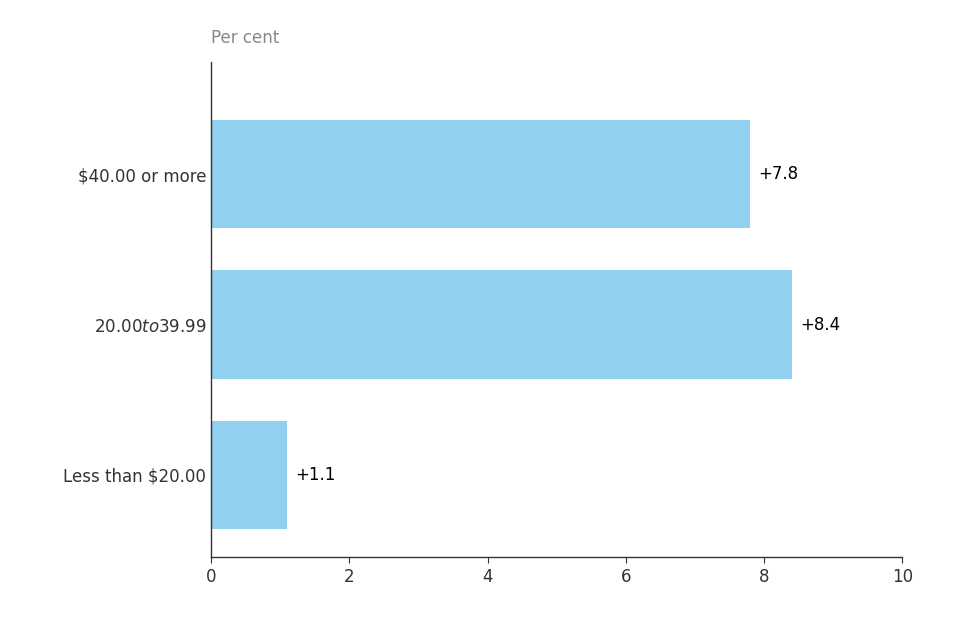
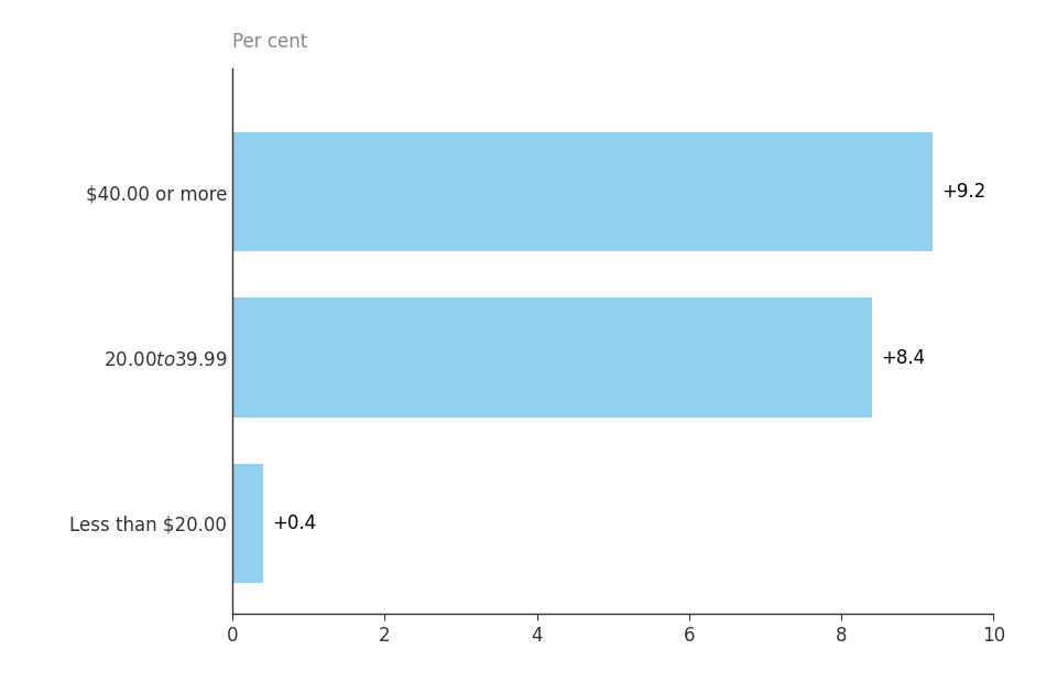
$40.00 or more: +7.8 -> +9.2
Less than $20.00: +1.1 -> +0.4
